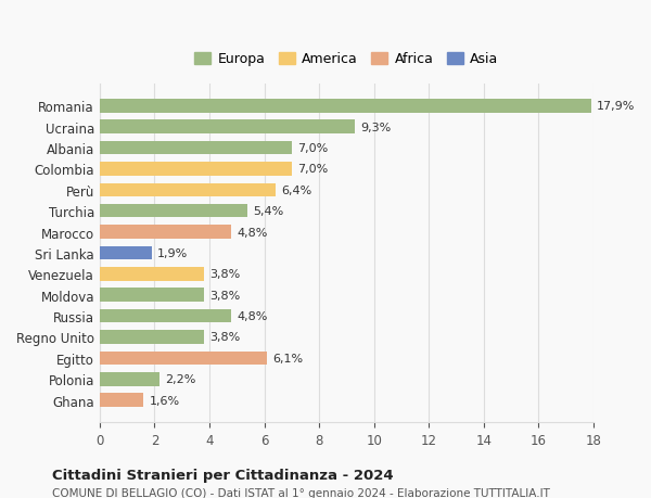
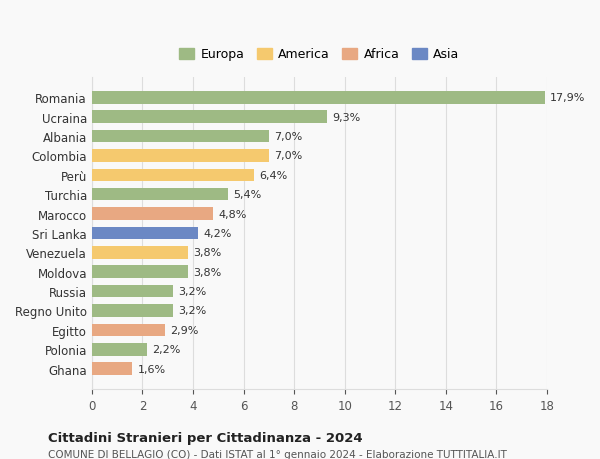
Sri Lanka: 1,9% -> 4,2%
Russia: 4,8% -> 3,2%
Regno Unito: 3,8% -> 3,2%
Egitto: 6,1% -> 2,9%
